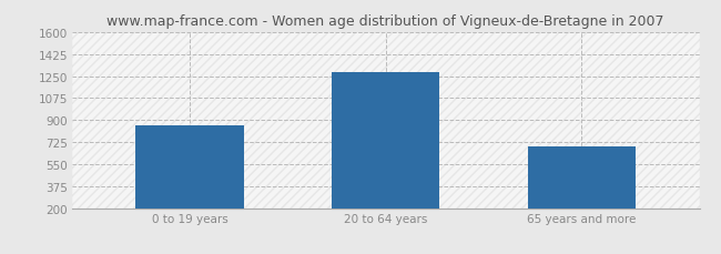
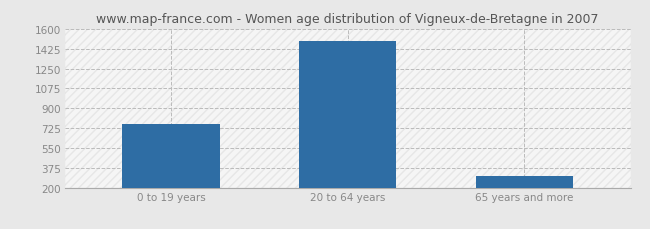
0 to 19 years: 860 -> 760
20 to 64 years: 1280 -> 1500
65 years and more: 690 -> 300
